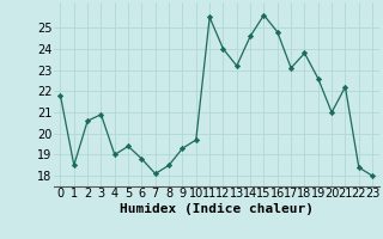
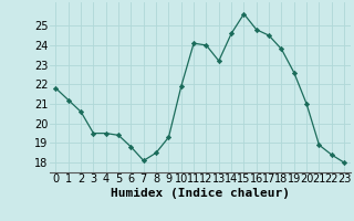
1: 18.5 -> 21.2
3: 20.9 -> 19.5
4: 19.0 -> 19.5
10: 19.7 -> 21.9
11: 25.5 -> 24.1
17: 23.1 -> 24.5
21: 22.2 -> 18.9
